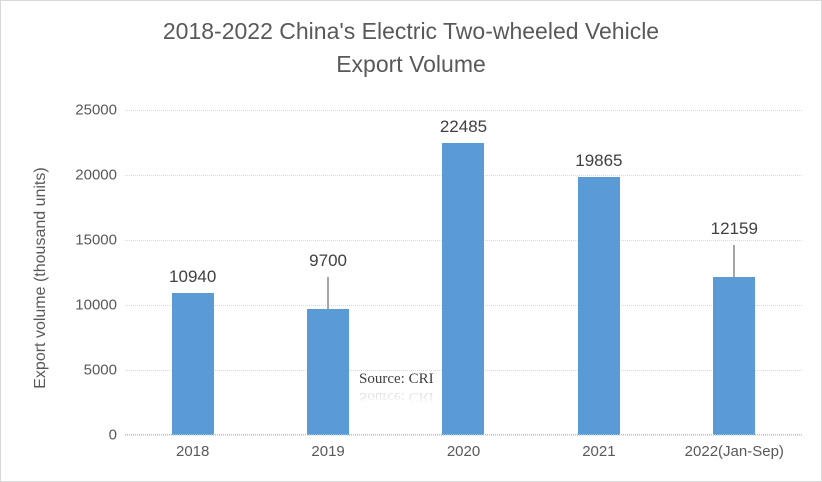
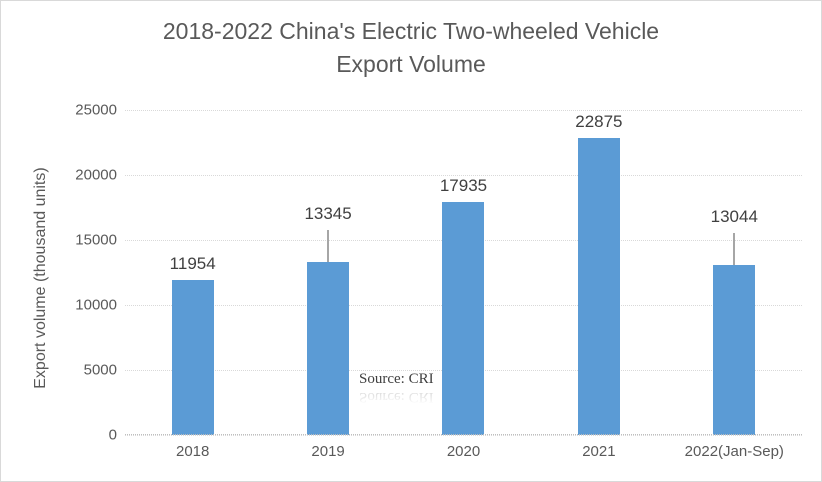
2018: 10940 -> 11954
2019: 9700 -> 13345
2020: 22485 -> 17935
2021: 19865 -> 22875
2022(Jan-Sep): 12159 -> 13044
